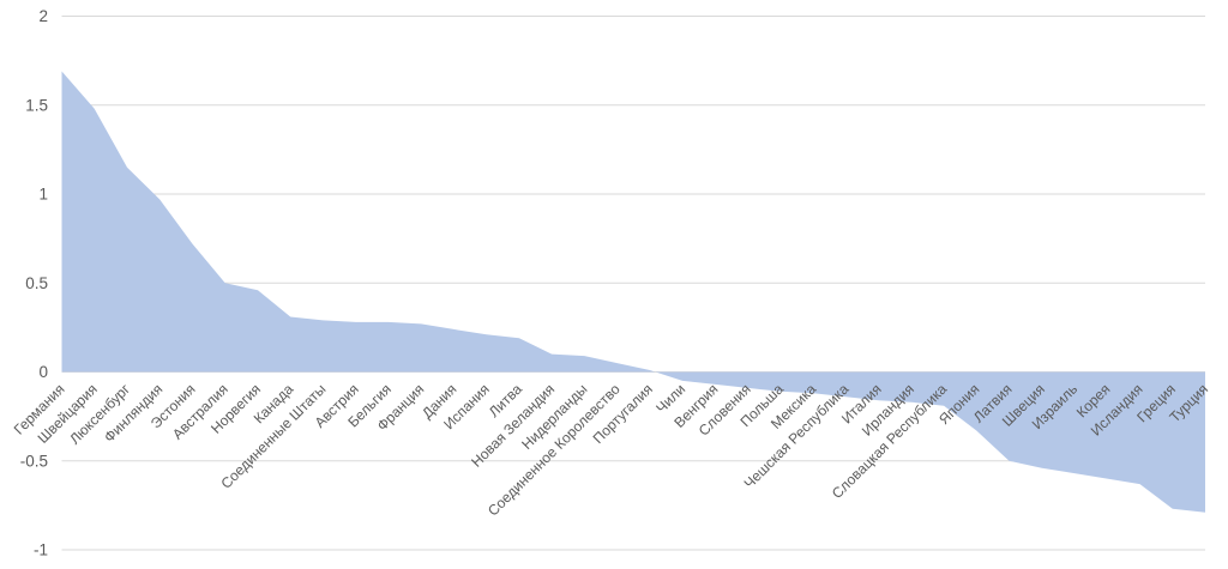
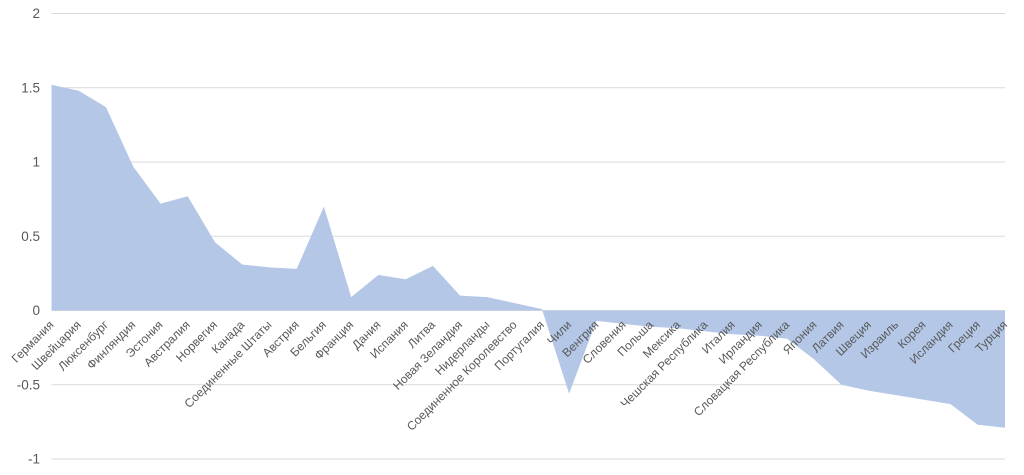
Германия: 1.69 -> 1.52
Люксенбург: 1.15 -> 1.37
Австралия: 0.50 -> 0.77
Бельгия: 0.28 -> 0.70
Франция: 0.27 -> 0.09
Литва: 0.19 -> 0.30
Чили: -0.05 -> -0.56
